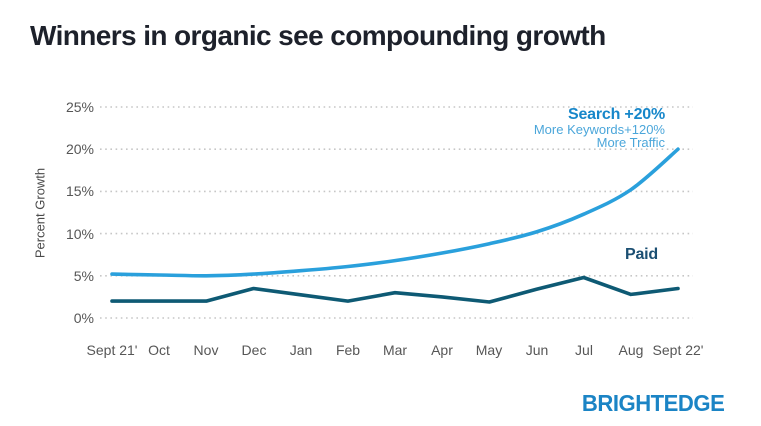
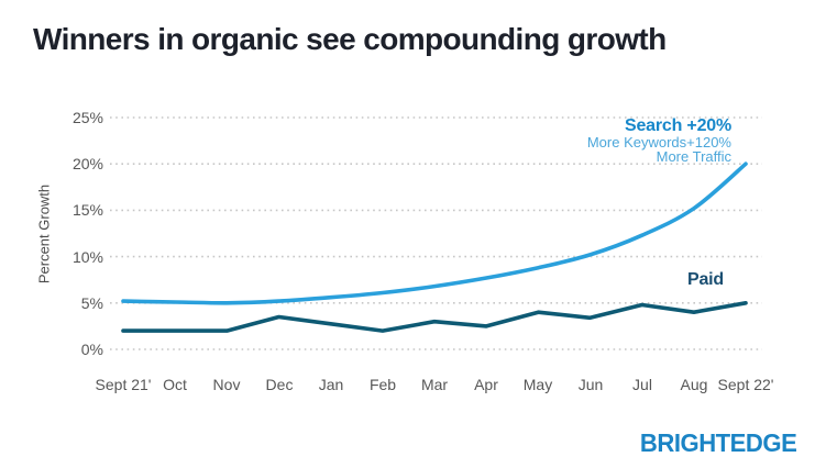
Paid/May: 2% -> 4%
Paid/Aug: 3% -> 4%
Paid/Sept 22': 4% -> 5%
